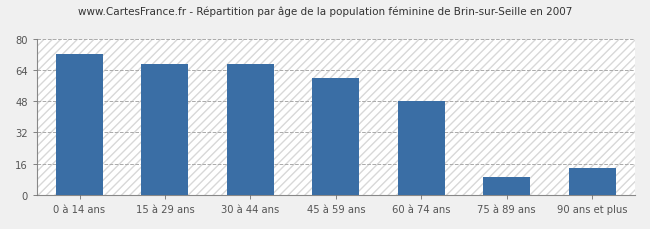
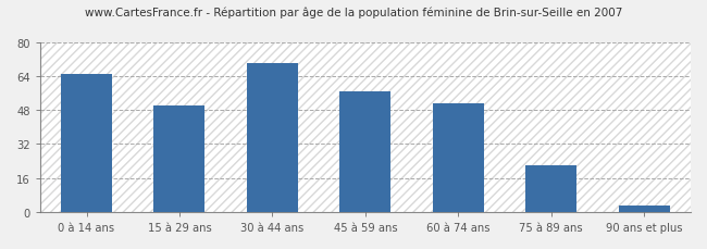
0 à 14 ans: 72 -> 65
15 à 29 ans: 67 -> 50
30 à 44 ans: 67 -> 70
45 à 59 ans: 60 -> 57
60 à 74 ans: 48 -> 51
75 à 89 ans: 9 -> 22
90 ans et plus: 14 -> 3
